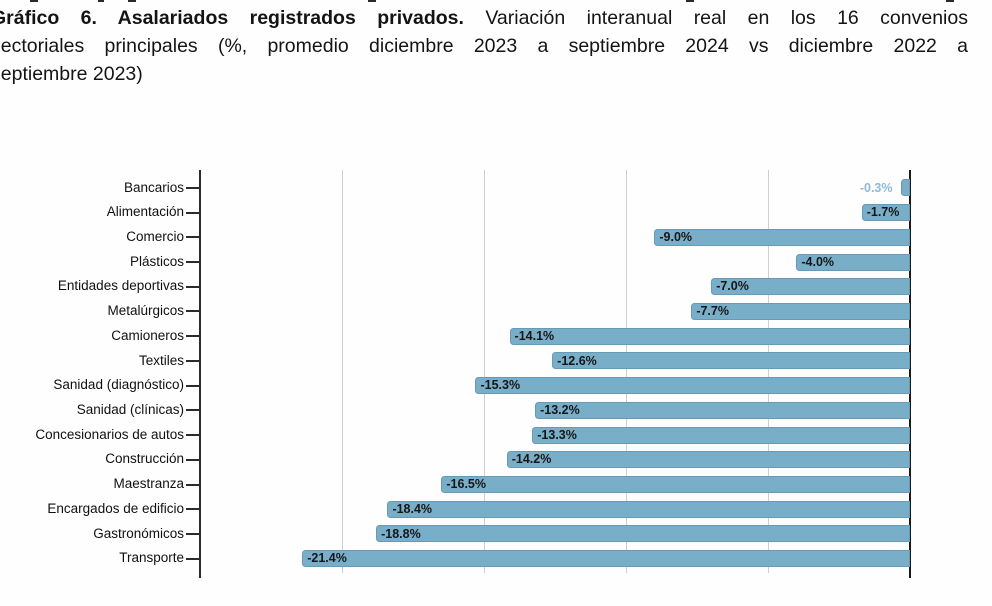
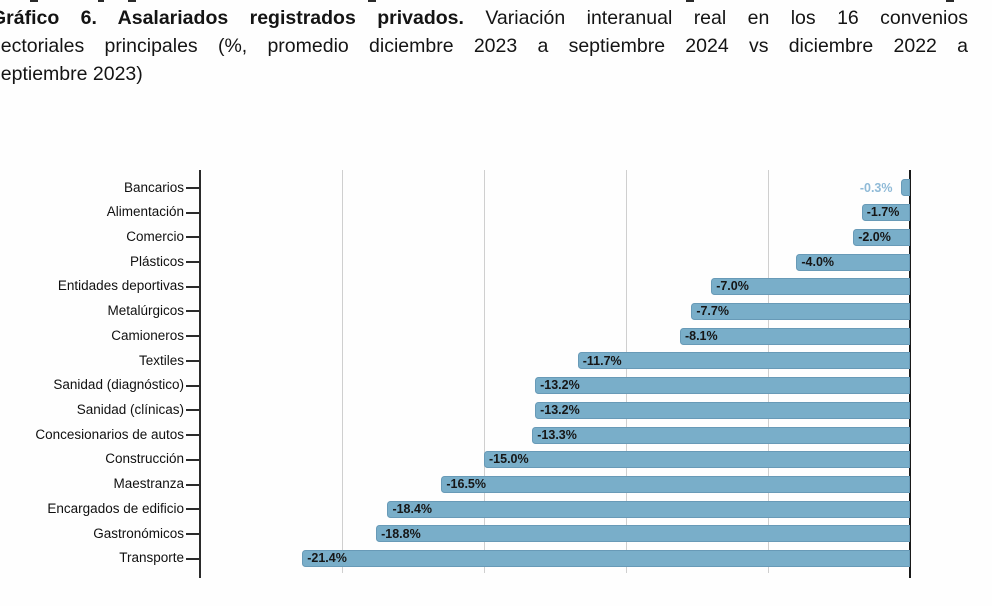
Comercio: -9.0% -> -2.0%
Camioneros: -14.1% -> -8.1%
Textiles: -12.6% -> -11.7%
Sanidad (diagnóstico): -15.3% -> -13.2%
Construcción: -14.2% -> -15.0%
